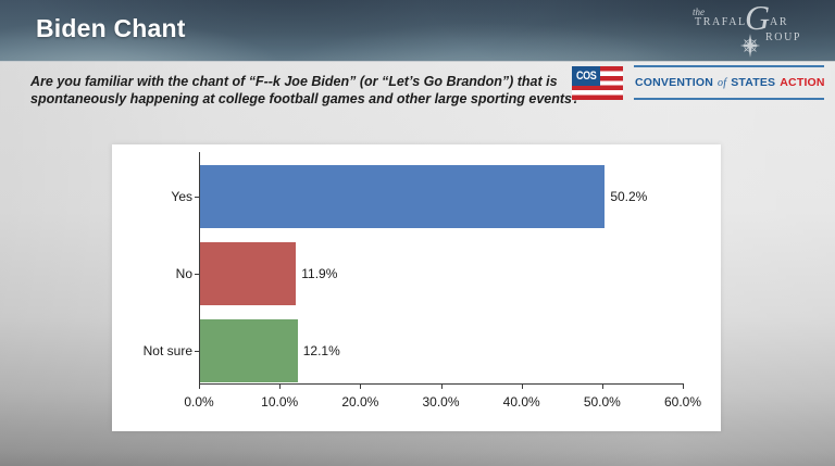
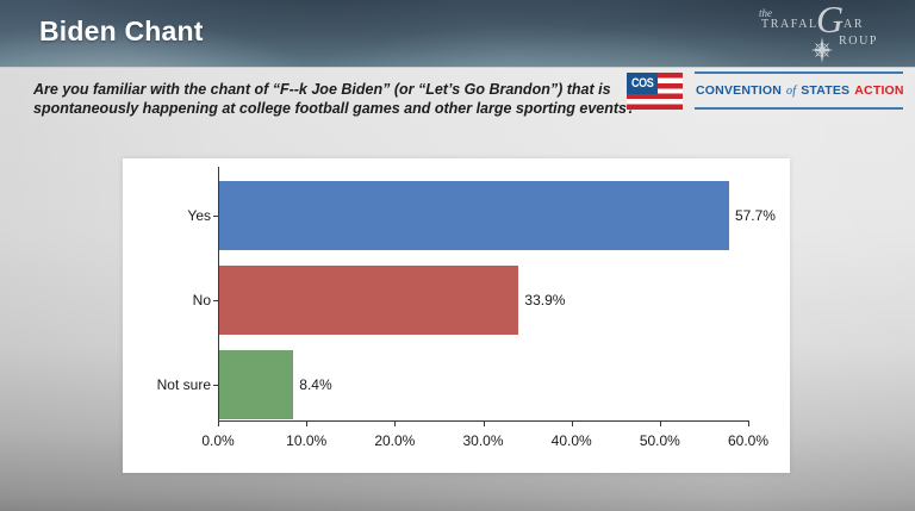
Yes: 50.2% -> 57.7%
No: 11.9% -> 33.9%
Not sure: 12.1% -> 8.4%
